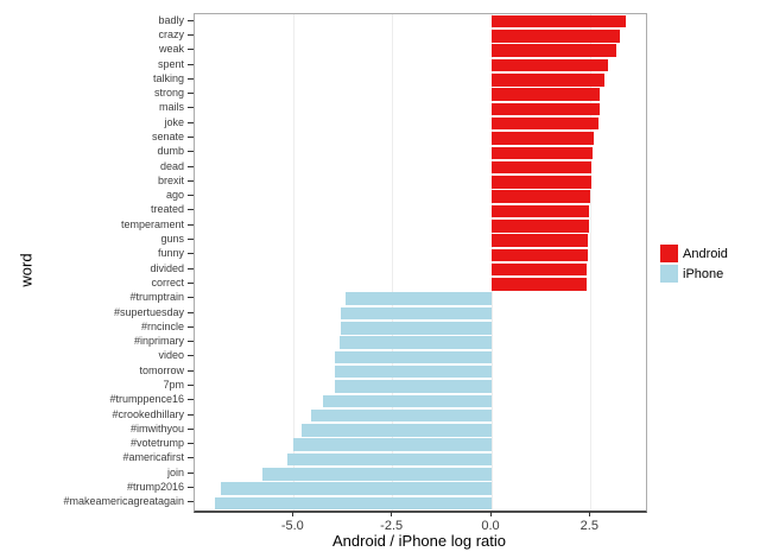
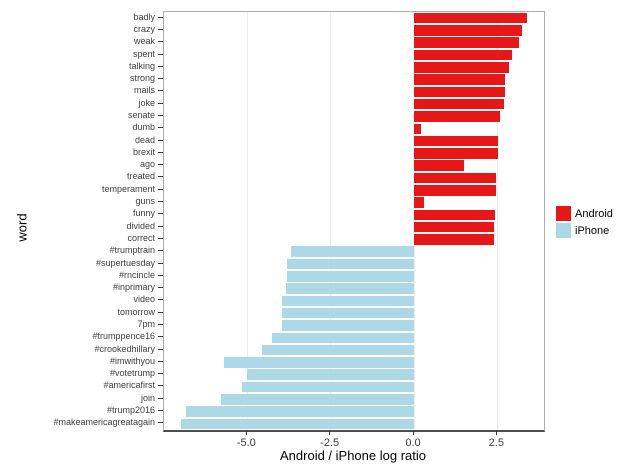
dumb: 2.5 -> 0.2
ago: 2.5 -> 1.5
guns: 2.4 -> 0.3
#imwithyou: -4.8 -> -5.7
